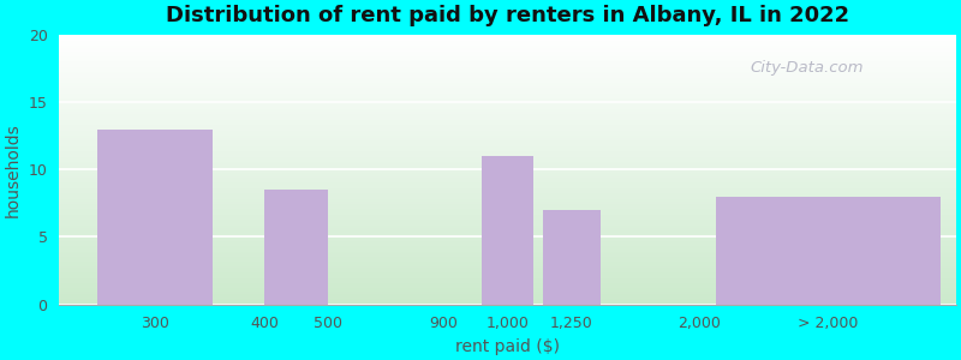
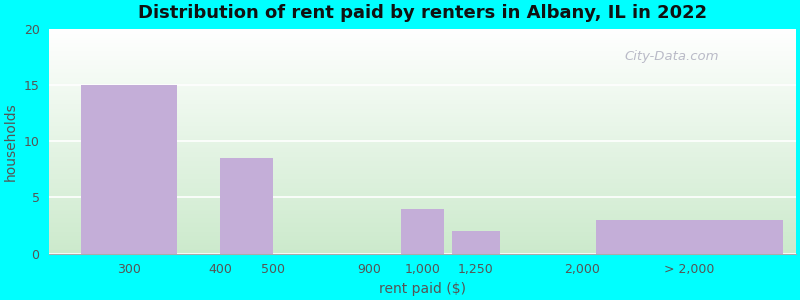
300: 13.0 -> 15.0
1,000: 11.0 -> 4.0
1,250: 7.0 -> 2.0
> 2,000: 8.0 -> 3.0
